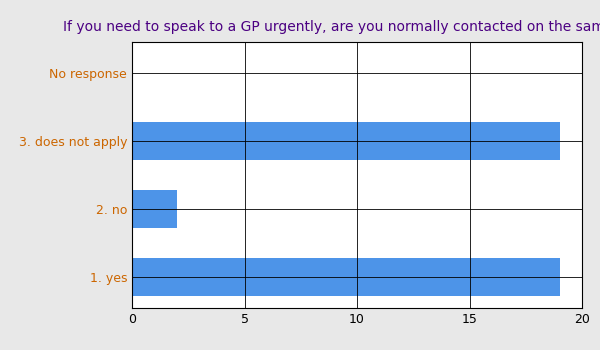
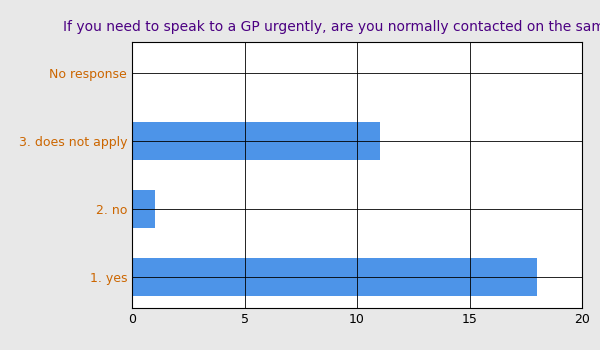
3. does not apply: 19 -> 11
2. no: 2 -> 1
1. yes: 19 -> 18
